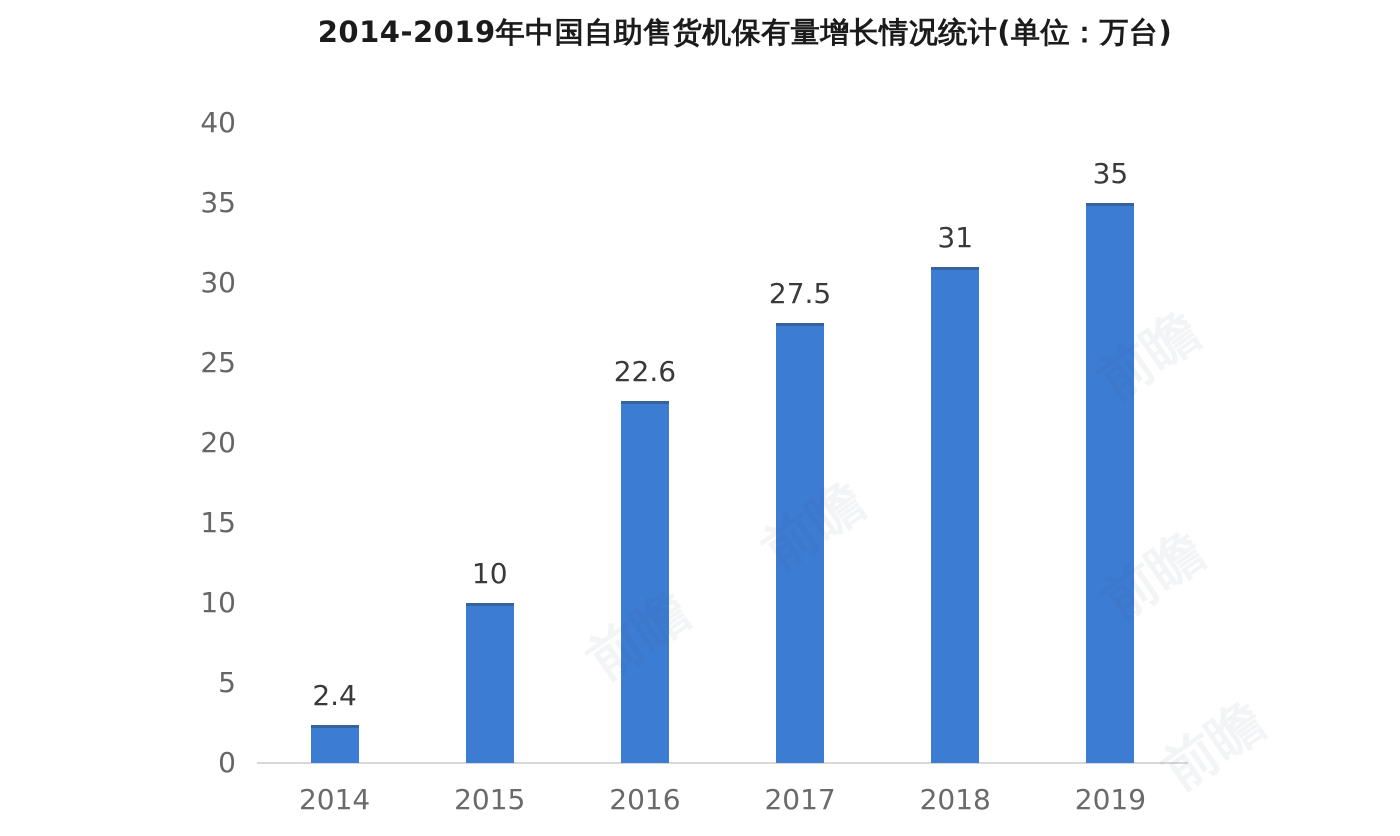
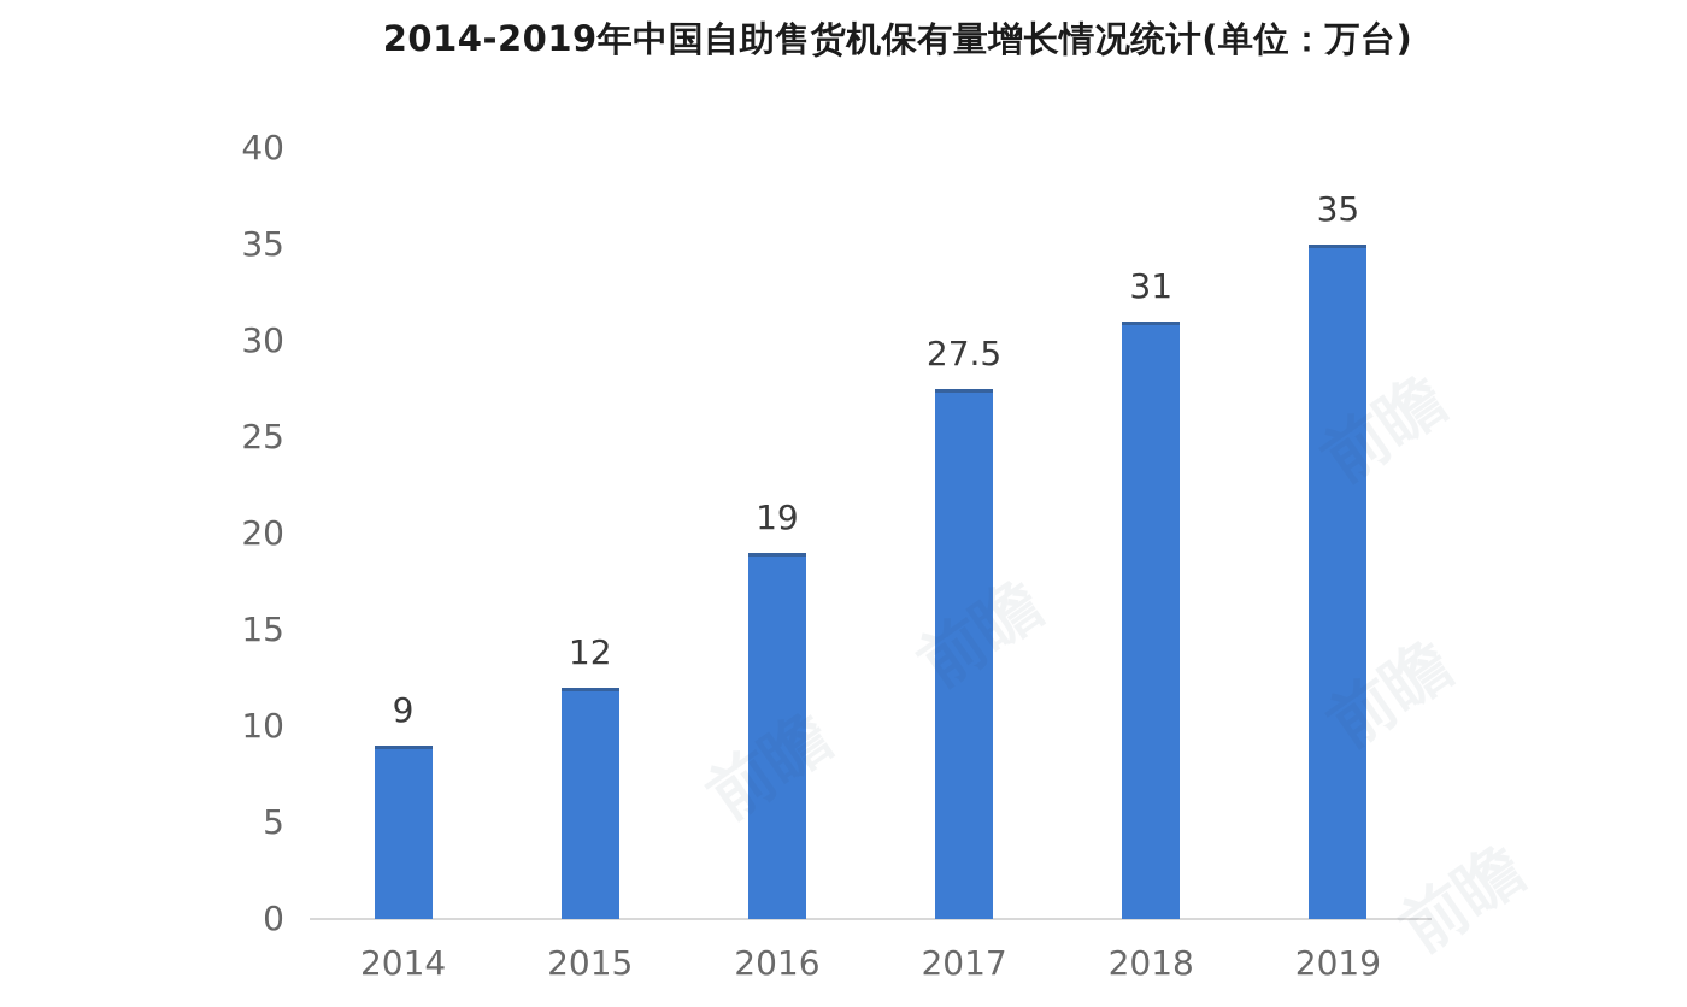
2014: 2.4 -> 9
2015: 10 -> 12
2016: 22.6 -> 19
